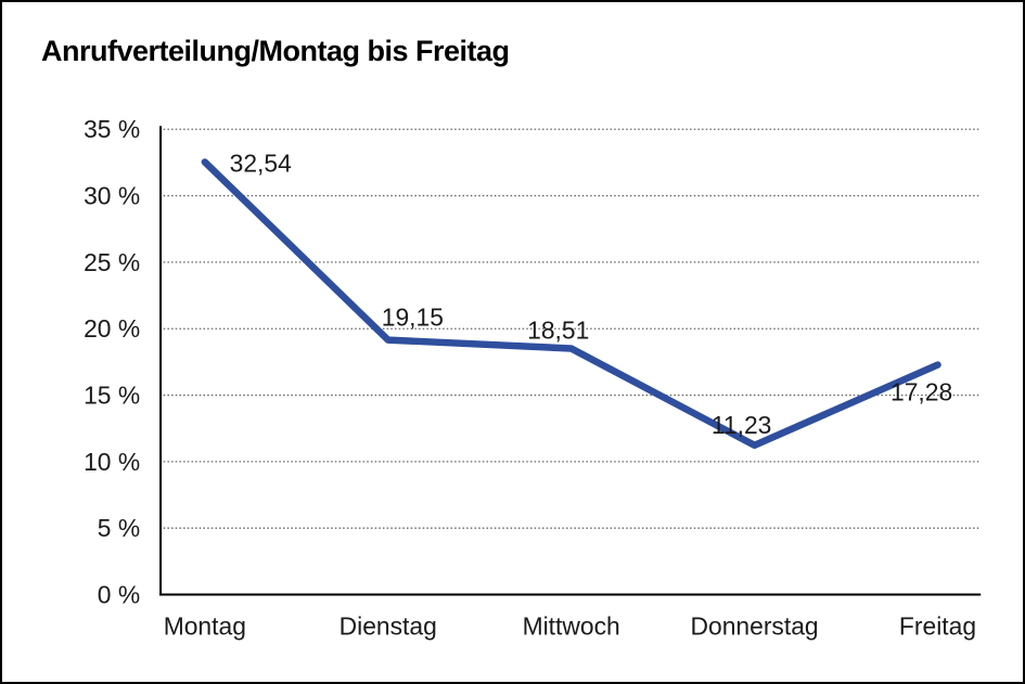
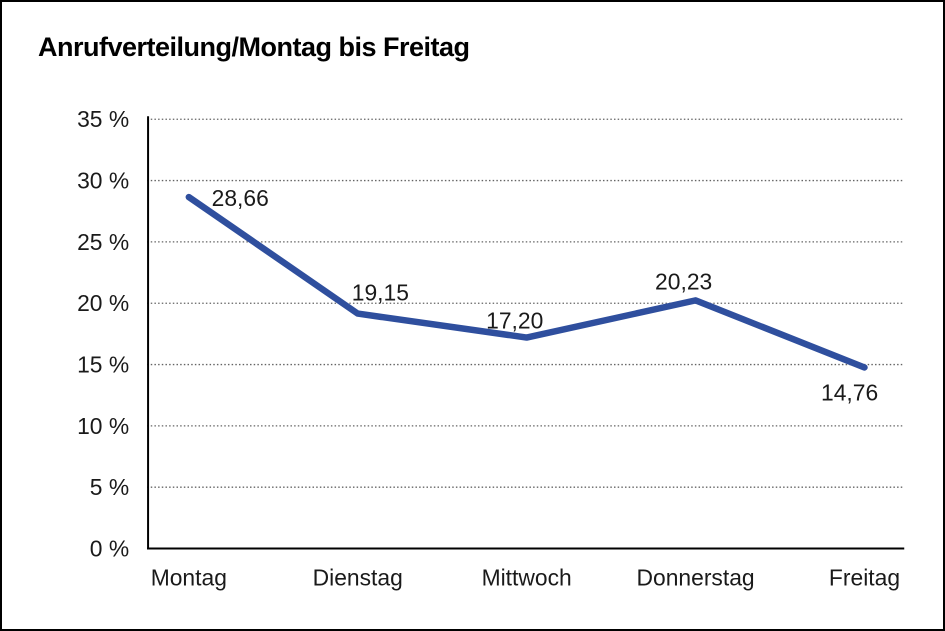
Montag: 32,54 -> 28,66
Mittwoch: 18,51 -> 17,20
Donnerstag: 11,23 -> 20,23
Freitag: 17,28 -> 14,76
